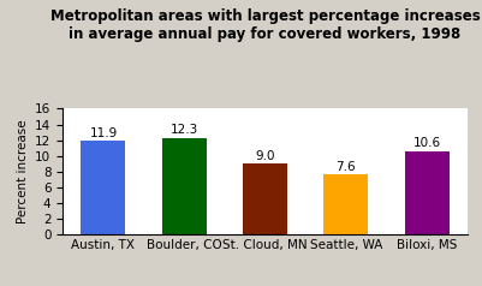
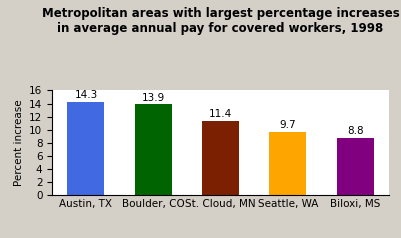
Austin, TX: 11.9 -> 14.3
Boulder, CO: 12.3 -> 13.9
St. Cloud, MN: 9.0 -> 11.4
Seattle, WA: 7.6 -> 9.7
Biloxi, MS: 10.6 -> 8.8
